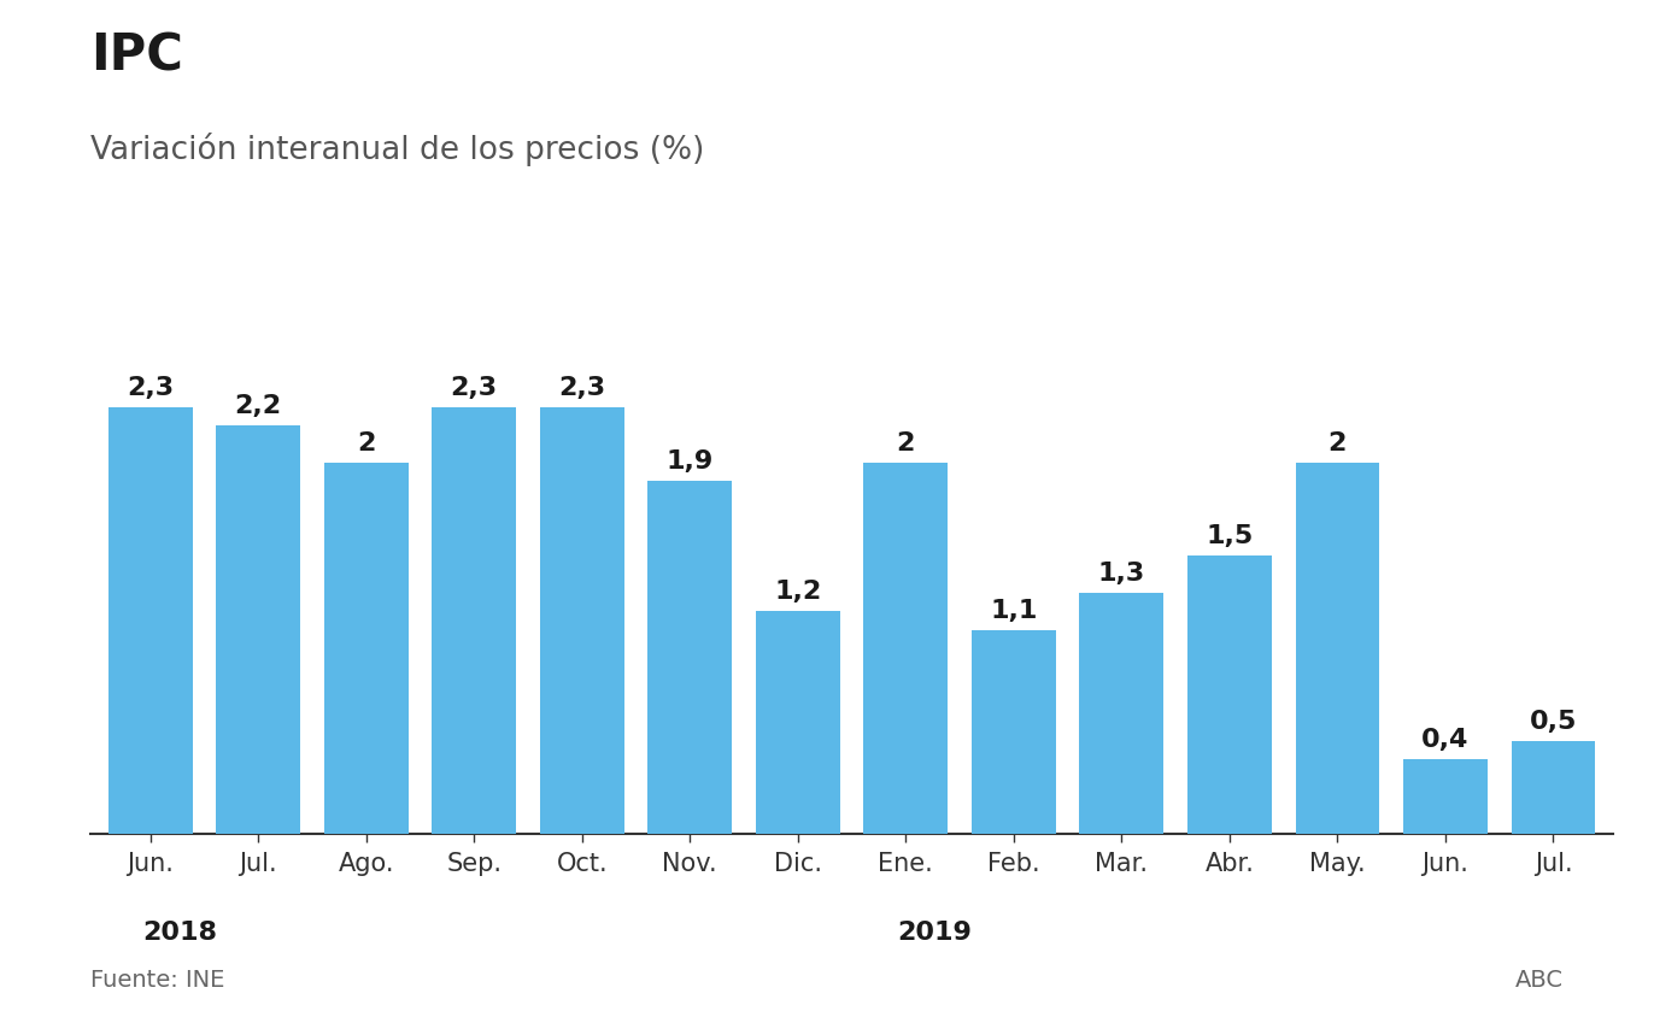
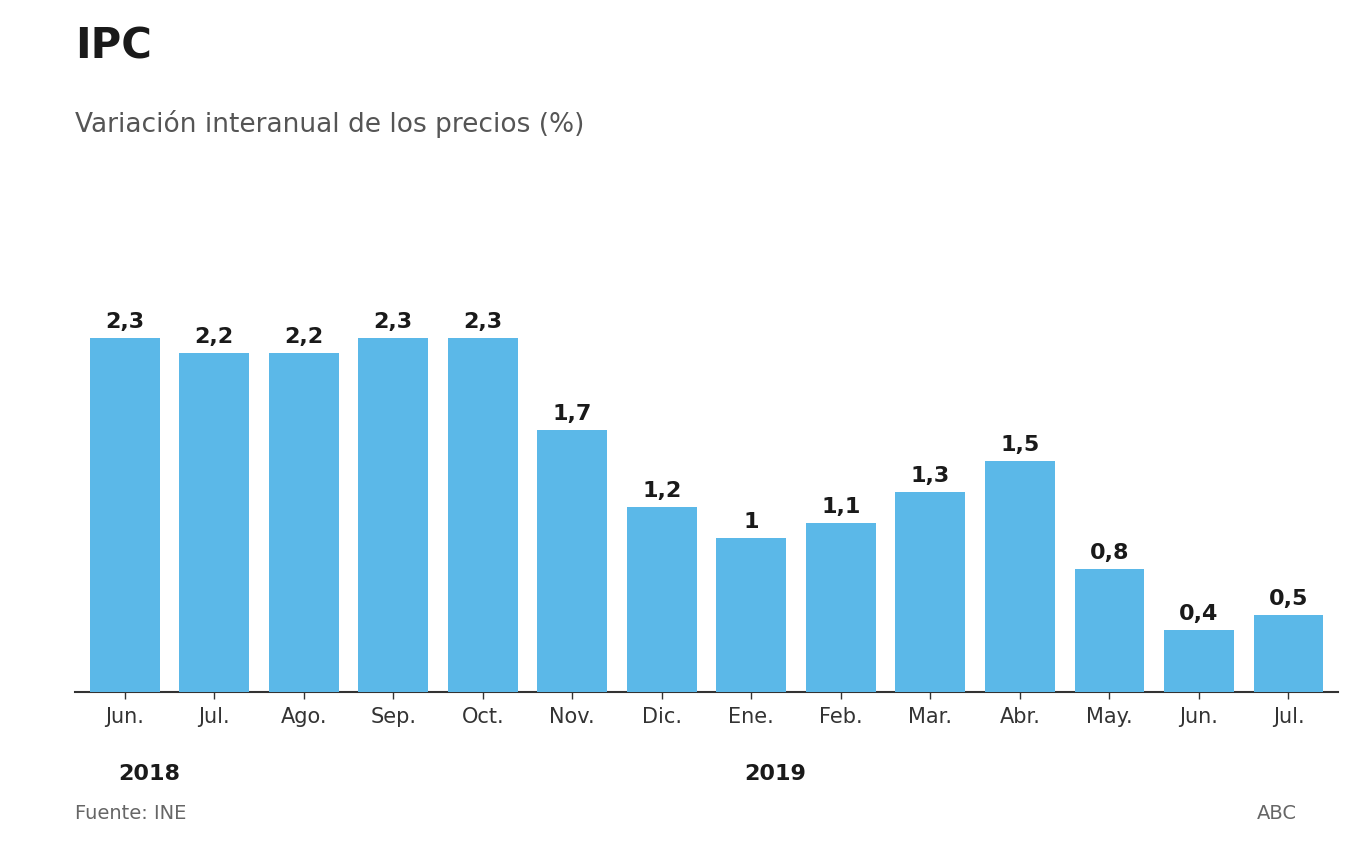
Ago.: 2 -> 2,2
Nov.: 1,9 -> 1,7
Ene.: 2 -> 1
May.: 2 -> 0,8
